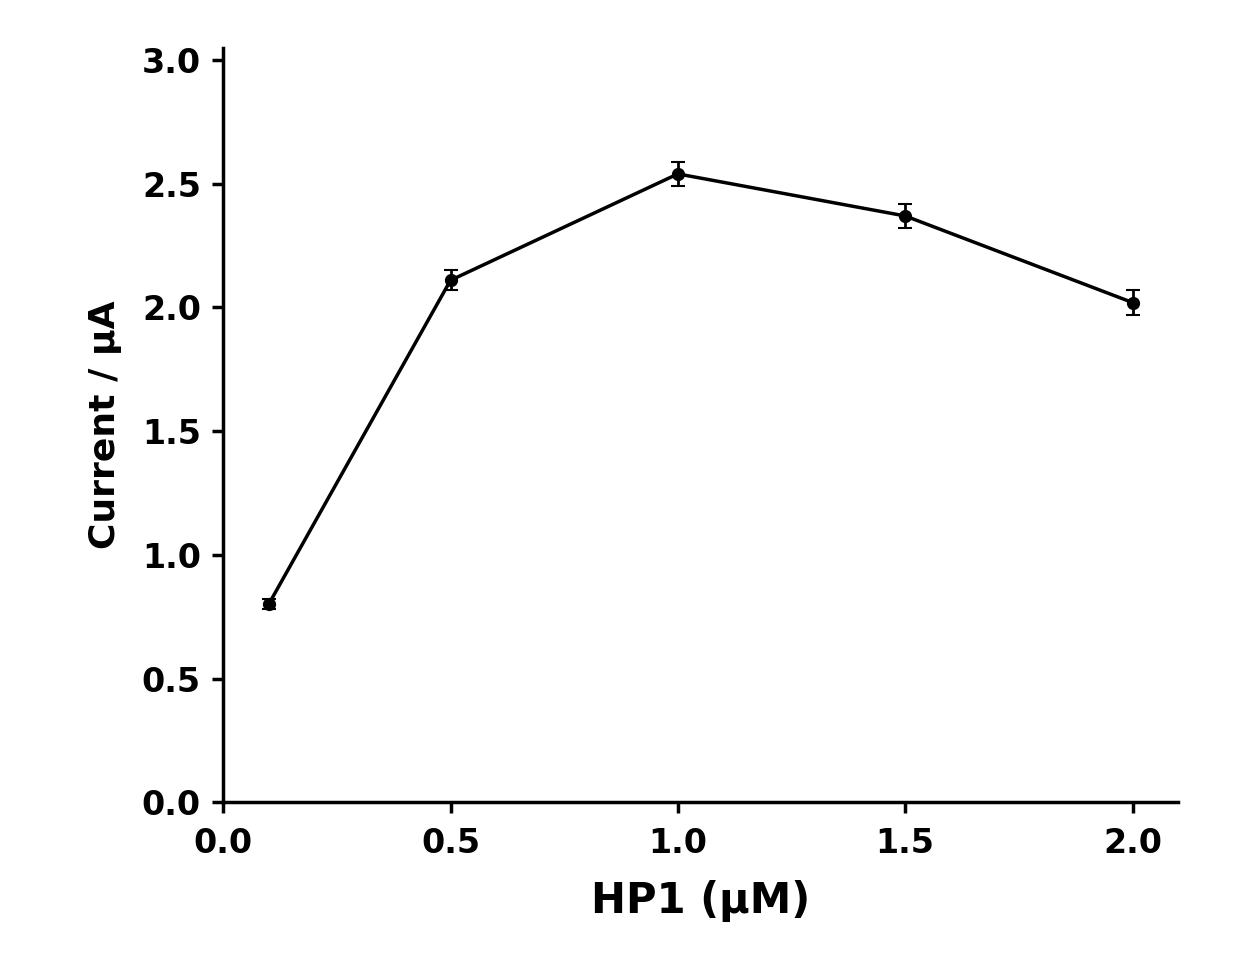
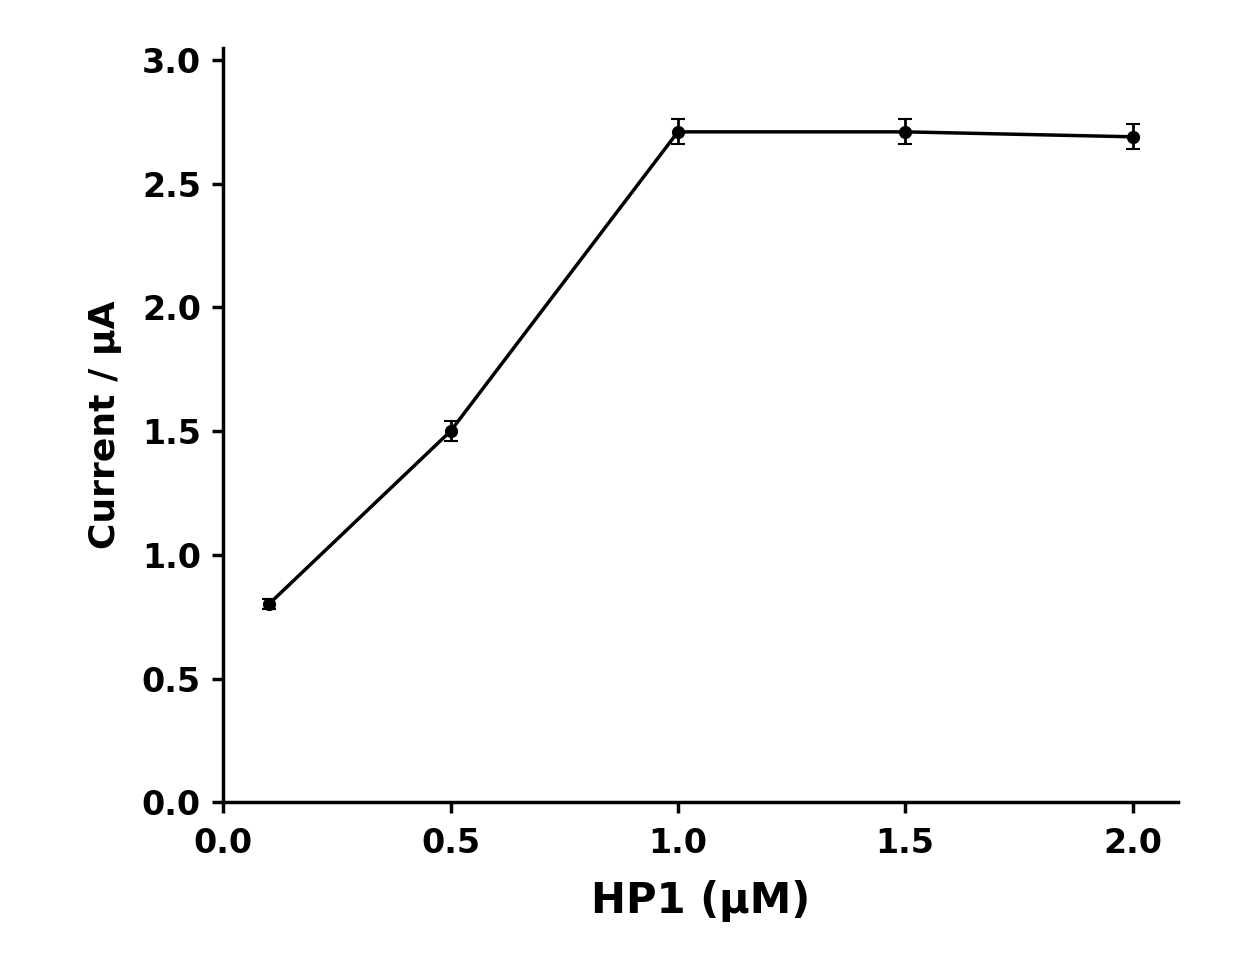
0.5: 2.11 -> 1.50
1.0: 2.54 -> 2.71
1.5: 2.37 -> 2.71
2.0: 2.02 -> 2.69
